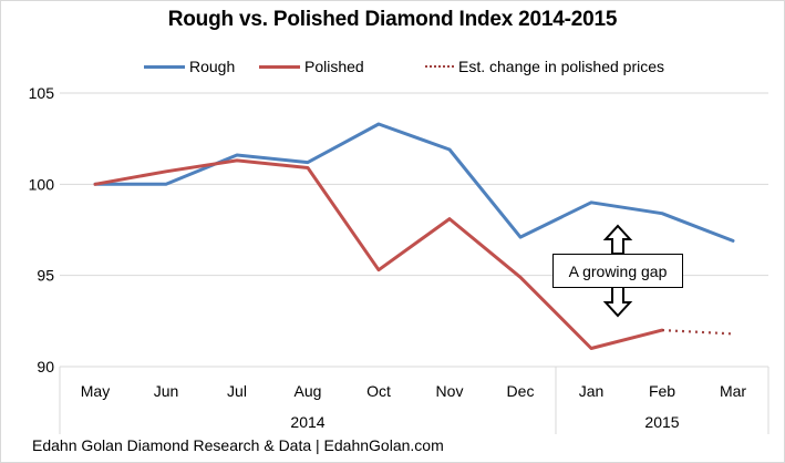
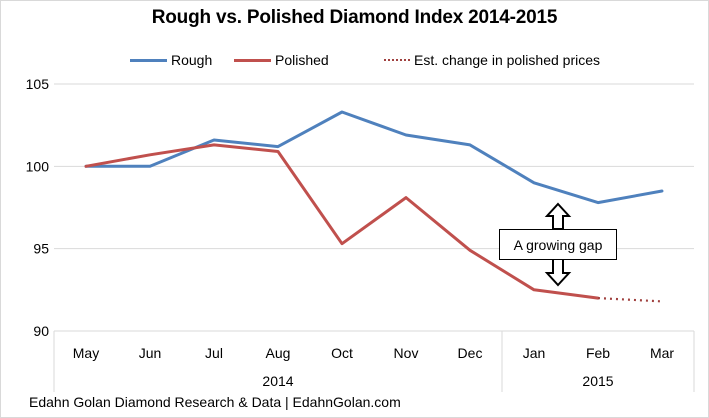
Rough/Dec: 97.1 -> 101.3
Polished/Jan: 91.0 -> 92.5
Rough/Feb: 98.4 -> 97.8
Rough/Mar: 96.9 -> 98.5
